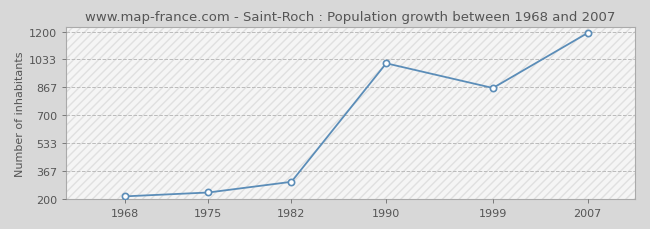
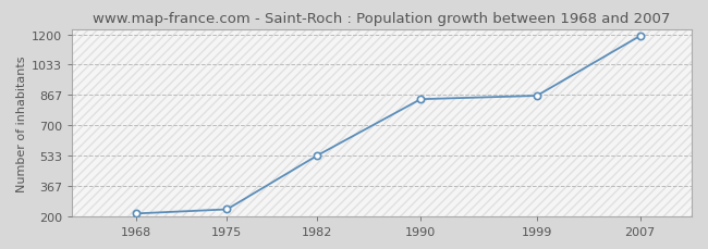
1982: 300 -> 530
1990: 1010 -> 840
